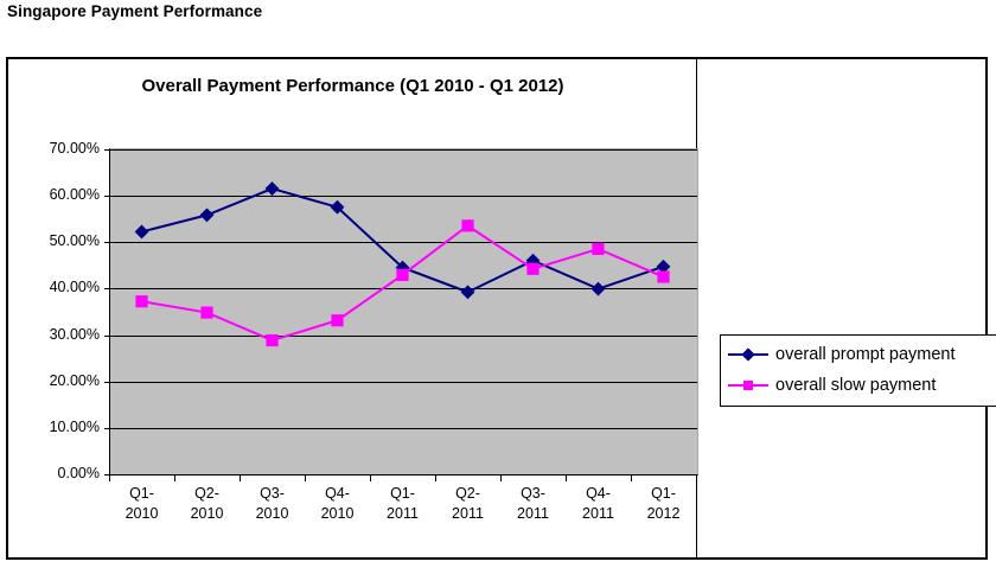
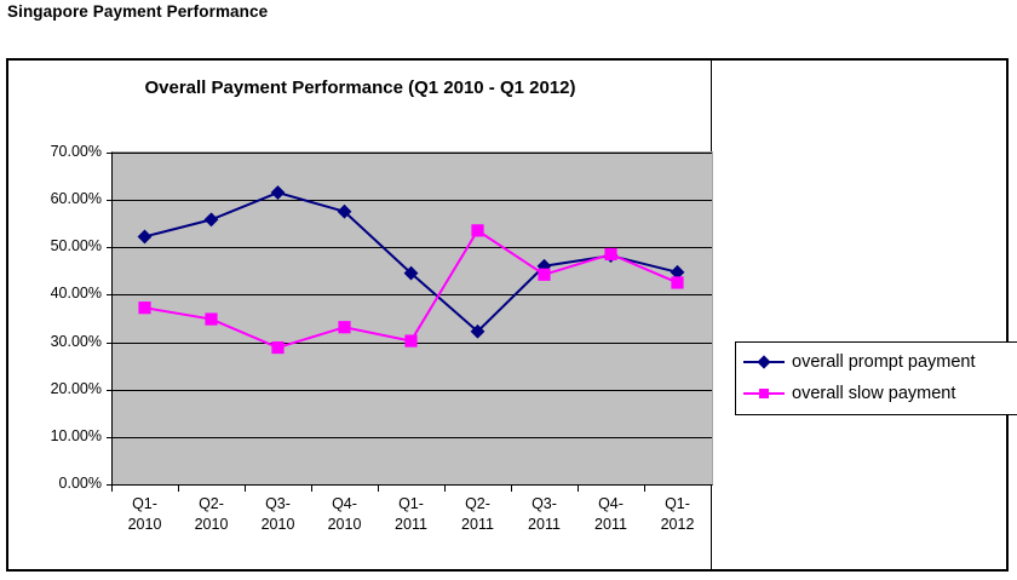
overall slow payment/Q1-2011: 43% -> 30%
overall prompt payment/Q2-2011: 39% -> 32%
overall prompt payment/Q4-2011: 40% -> 48%
